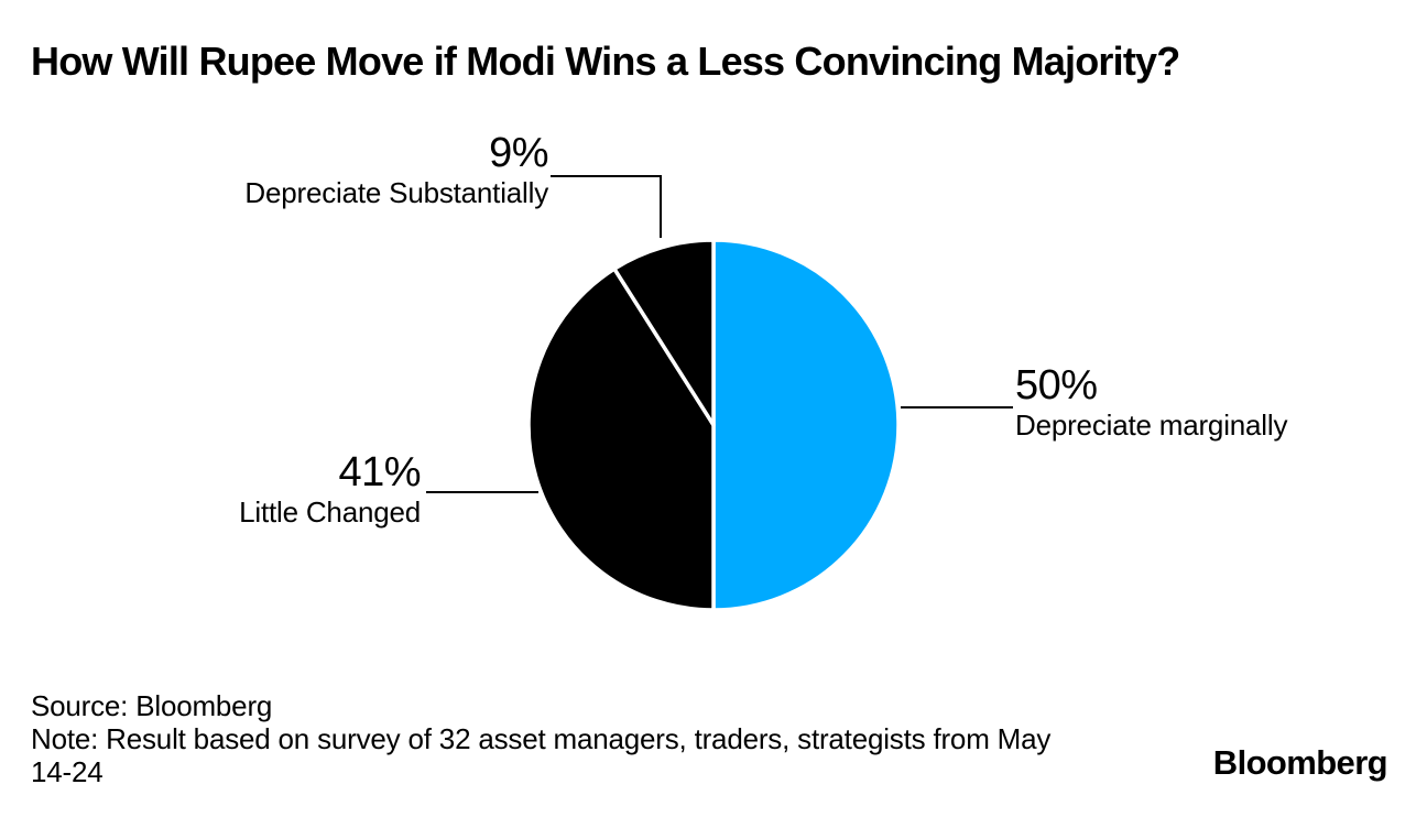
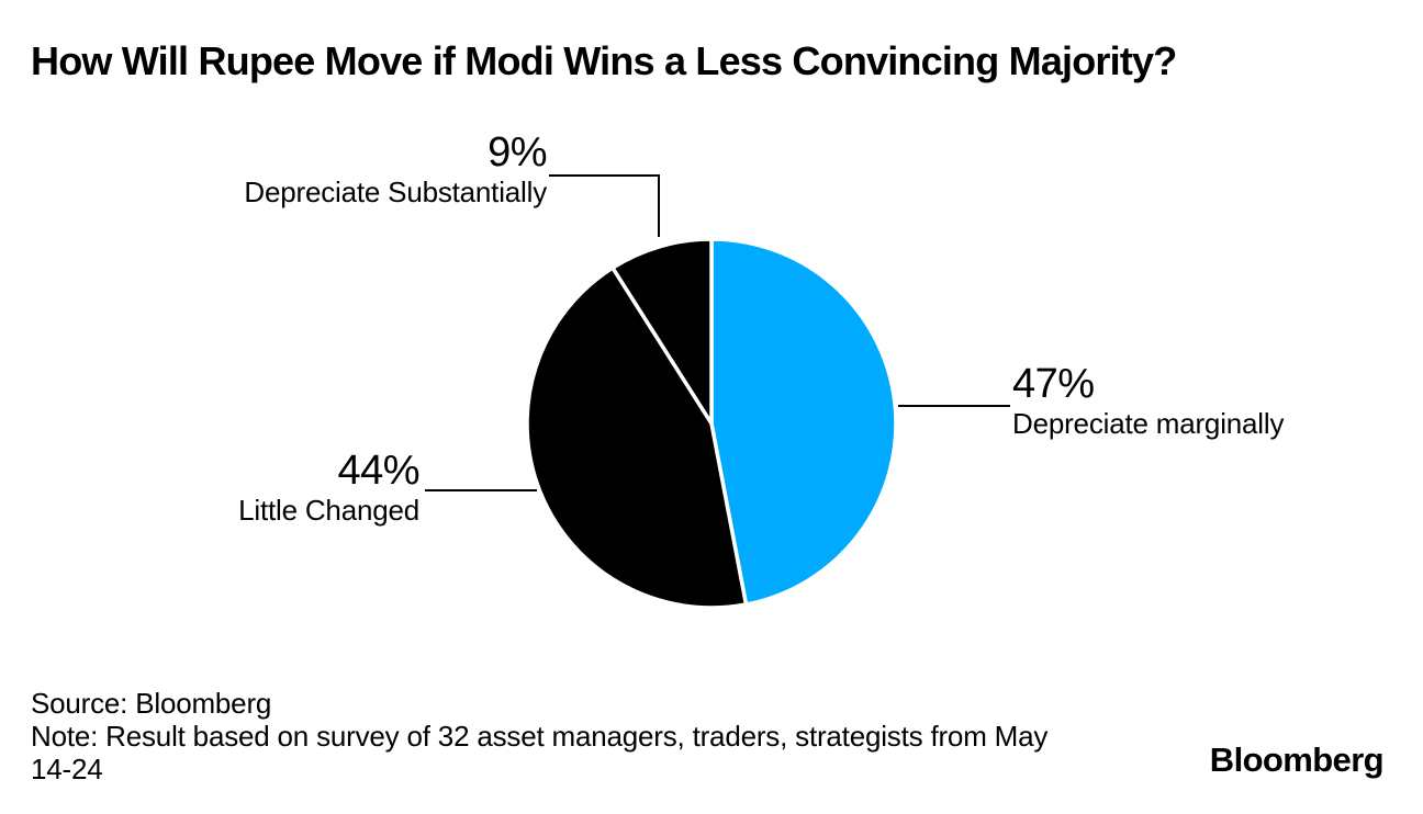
Depreciate marginally: 50% -> 47%
Little Changed: 41% -> 44%
